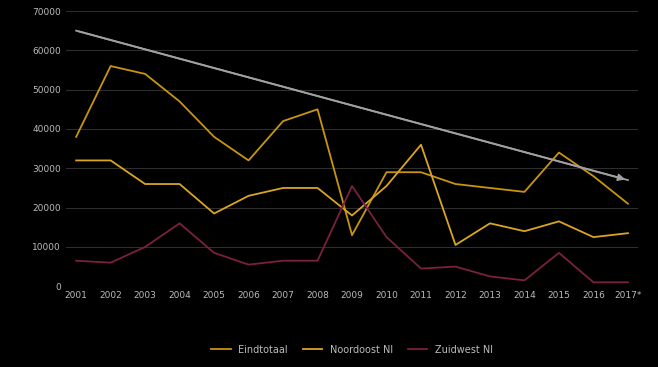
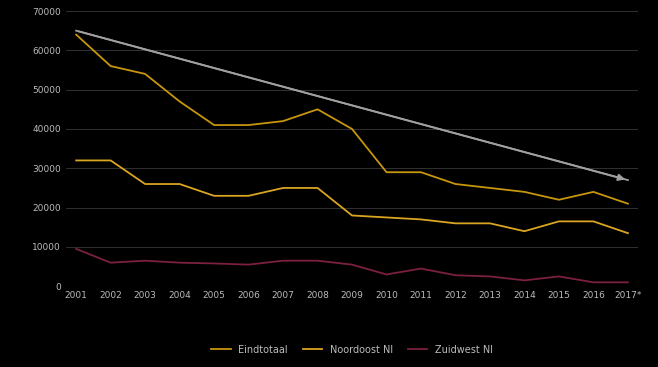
Eindtotaal/2001: 38000 -> 64000
Zuidwest Nl/2001: 6500 -> 9500
Zuidwest Nl/2003: 10000 -> 6500
Zuidwest Nl/2004: 16000 -> 6000
Eindtotaal/2005: 38000 -> 41000
Noordoost Nl/2005: 18500 -> 23000
Zuidwest Nl/2005: 8500 -> 5800
Eindtotaal/2006: 32000 -> 41000
Eindtotaal/2009: 13000 -> 40000
Zuidwest Nl/2009: 25500 -> 5500
Noordoost Nl/2010: 25500 -> 17500
Zuidwest Nl/2010: 12500 -> 3000
Noordoost Nl/2011: 36000 -> 17000
Noordoost Nl/2012: 10500 -> 16000
Zuidwest Nl/2012: 5000 -> 2800
Eindtotaal/2015: 34000 -> 22000
Zuidwest Nl/2015: 8500 -> 2500
Eindtotaal/2016: 28000 -> 24000
Noordoost Nl/2016: 12500 -> 16500
